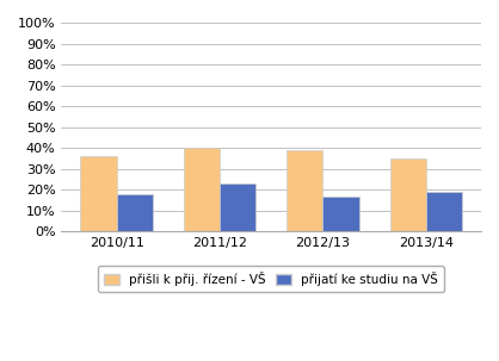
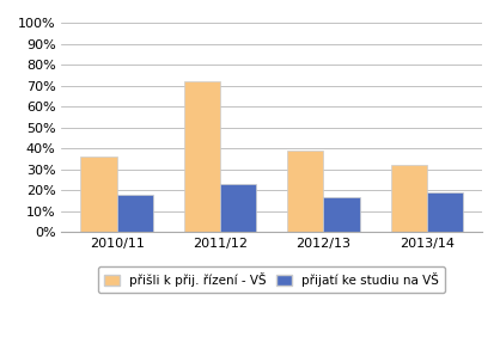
přišli k přij. řízení - VŠ/2011/12: 40% -> 72%
přišli k přij. řízení - VŠ/2013/14: 35% -> 32%
